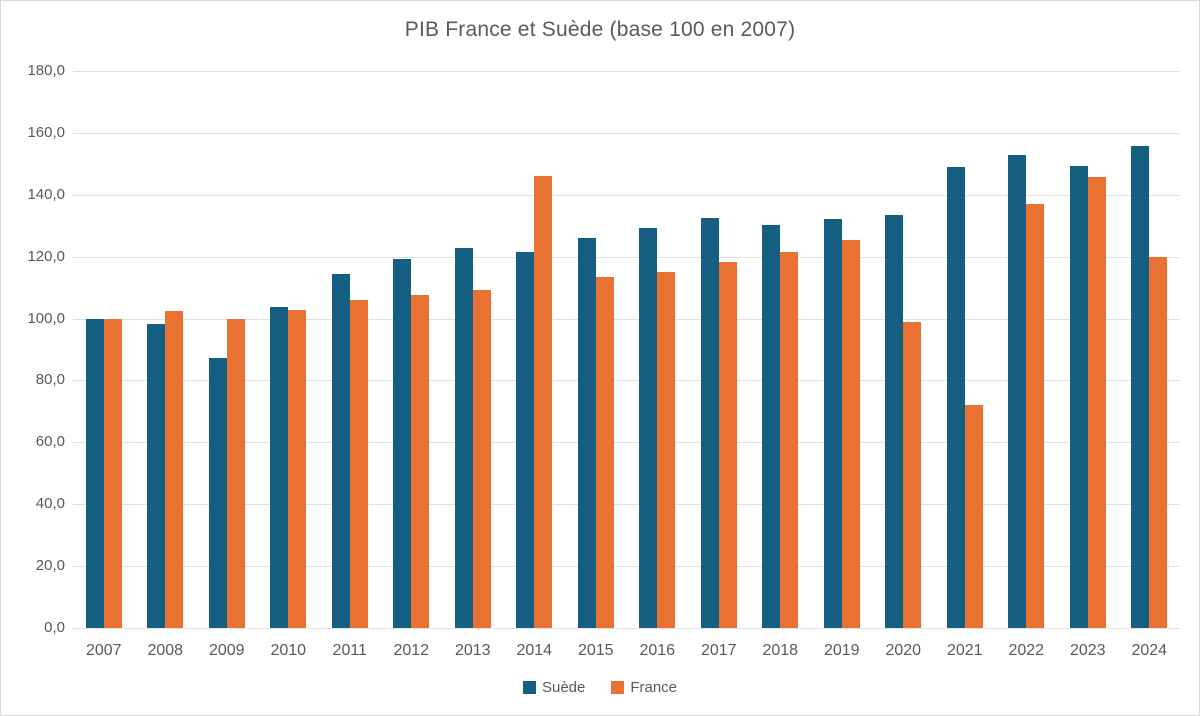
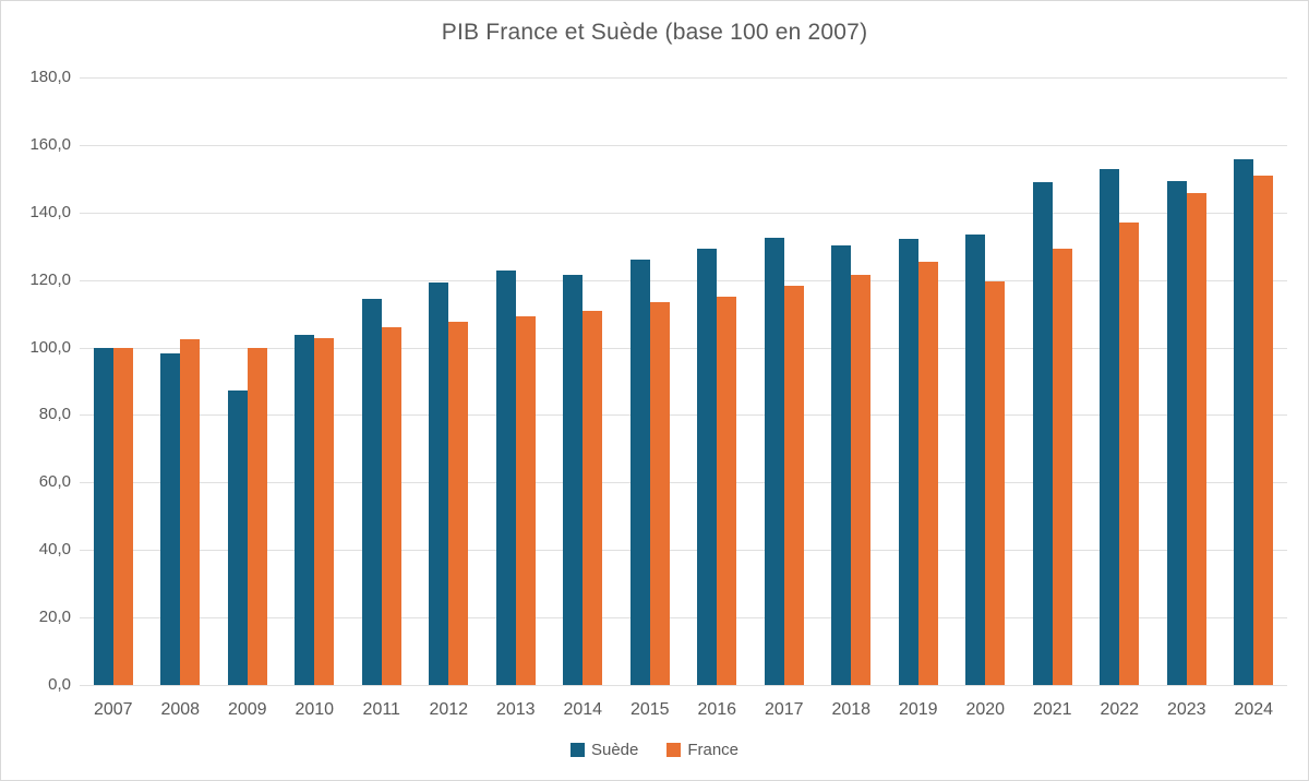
France/2014: 146 -> 111
France/2020: 99 -> 120
France/2021: 72 -> 129
France/2024: 120 -> 151
